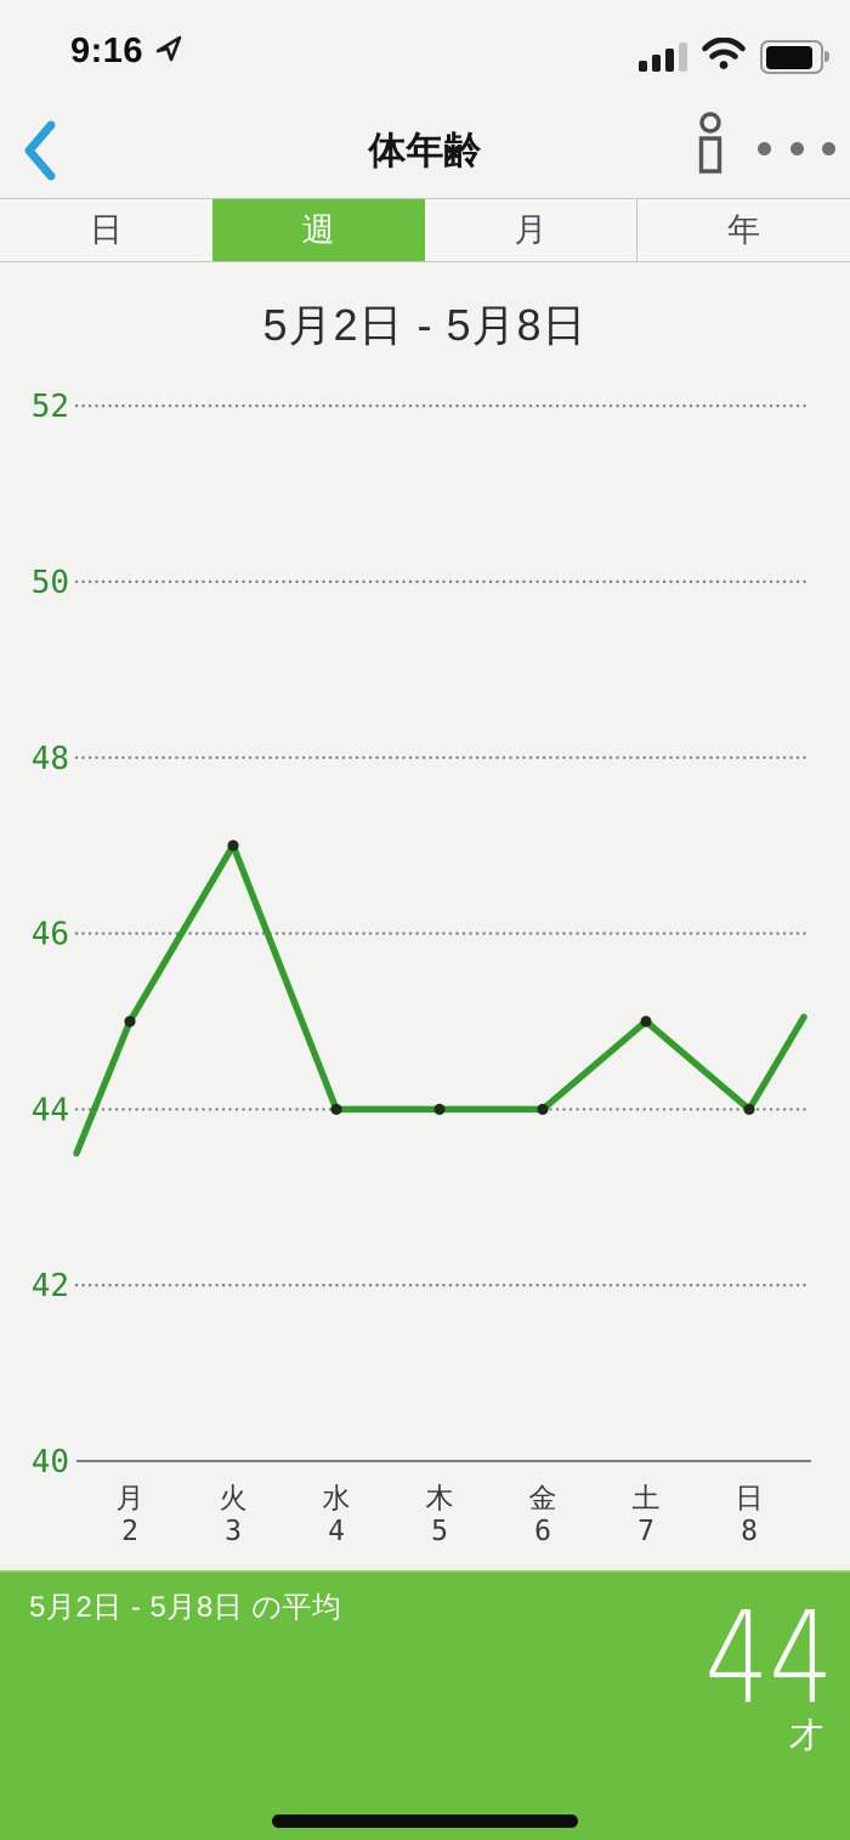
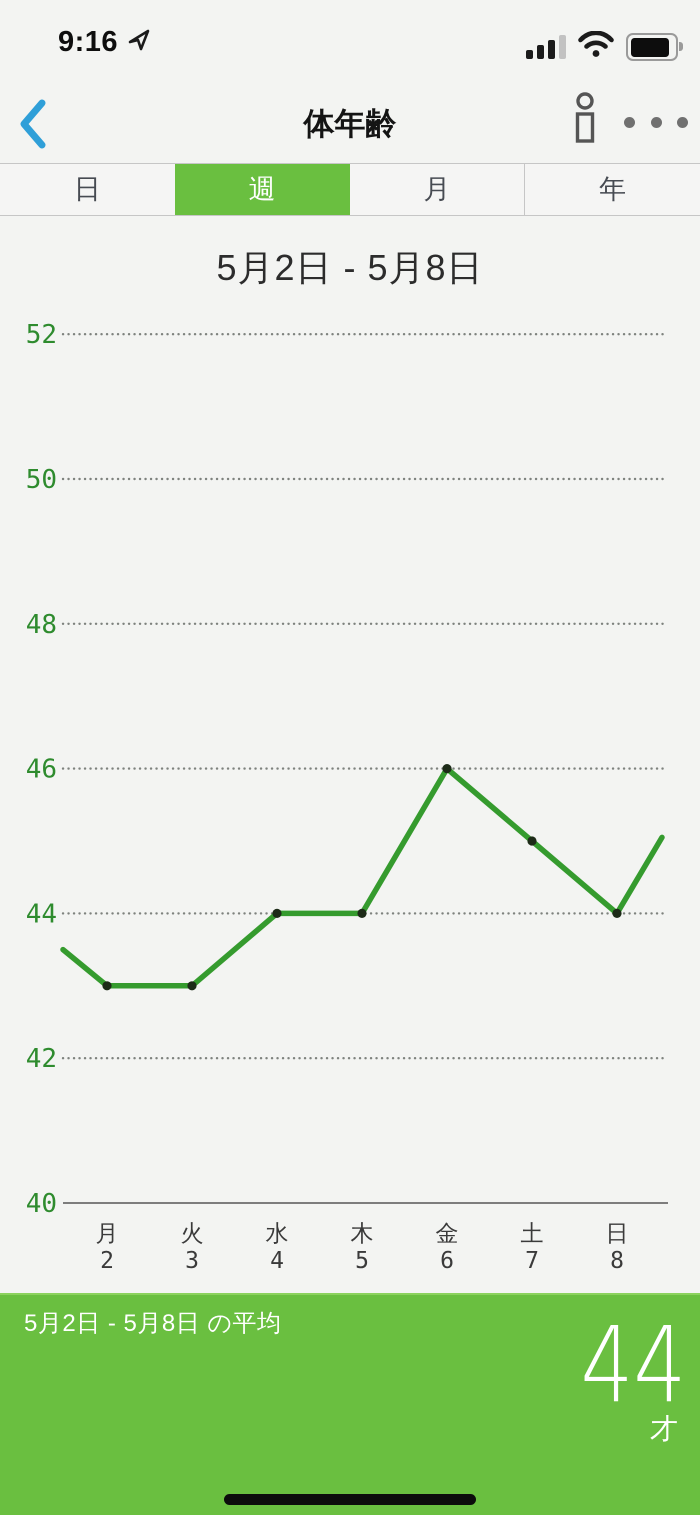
月: 45 -> 43
火: 47 -> 43
金: 44 -> 46
